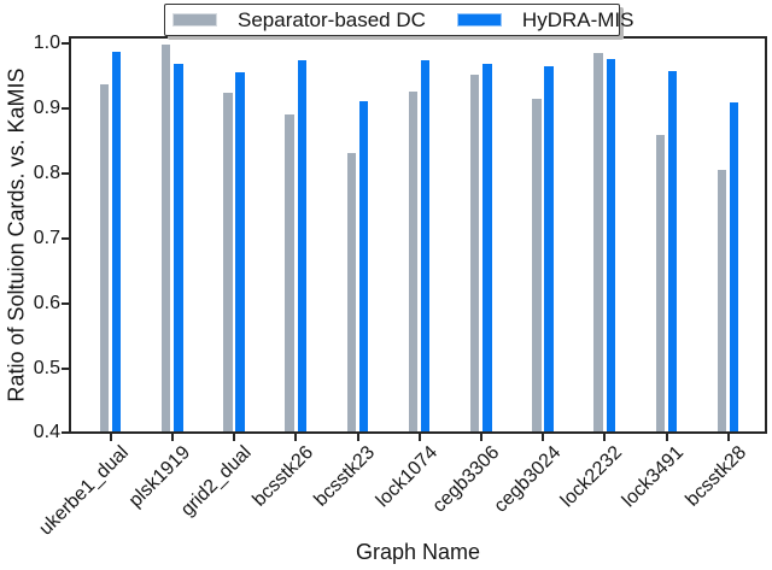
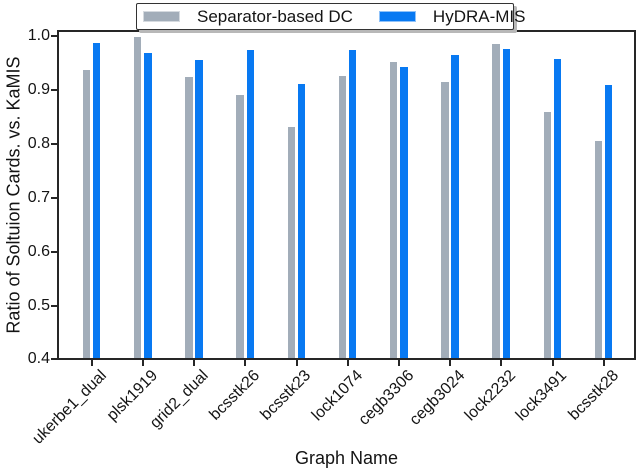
HyDRA-MIS/cegb3306: 0.96 -> 0.94
